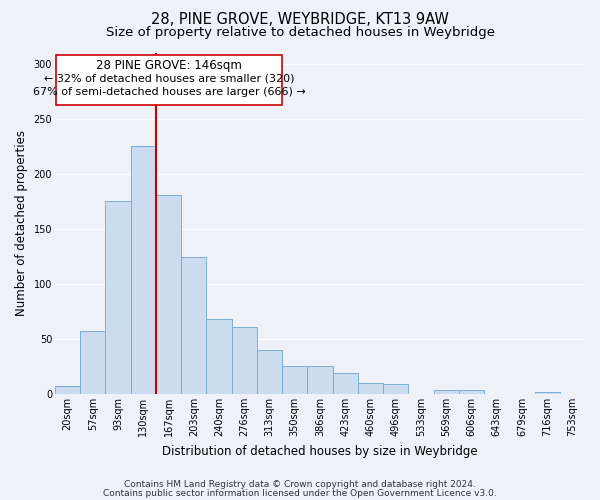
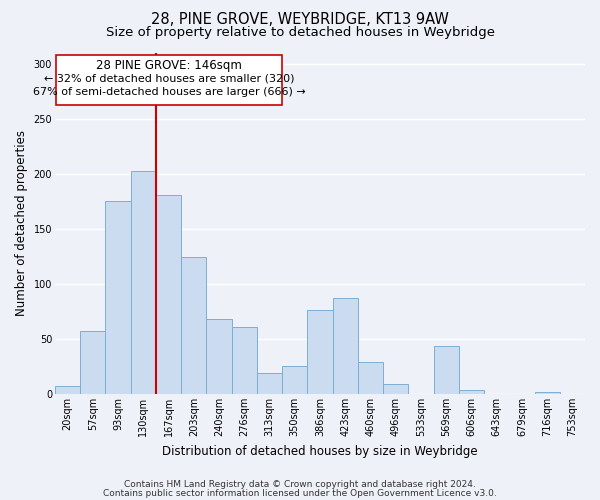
130sqm: 225 -> 202
313sqm: 40 -> 19
386sqm: 25 -> 76
423sqm: 19 -> 87
460sqm: 10 -> 29
569sqm: 4 -> 44
